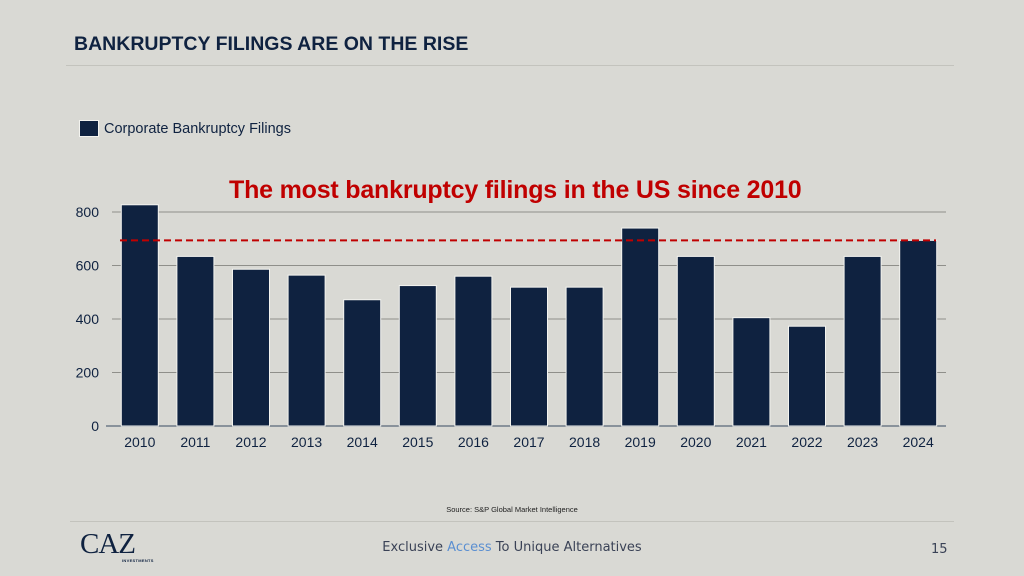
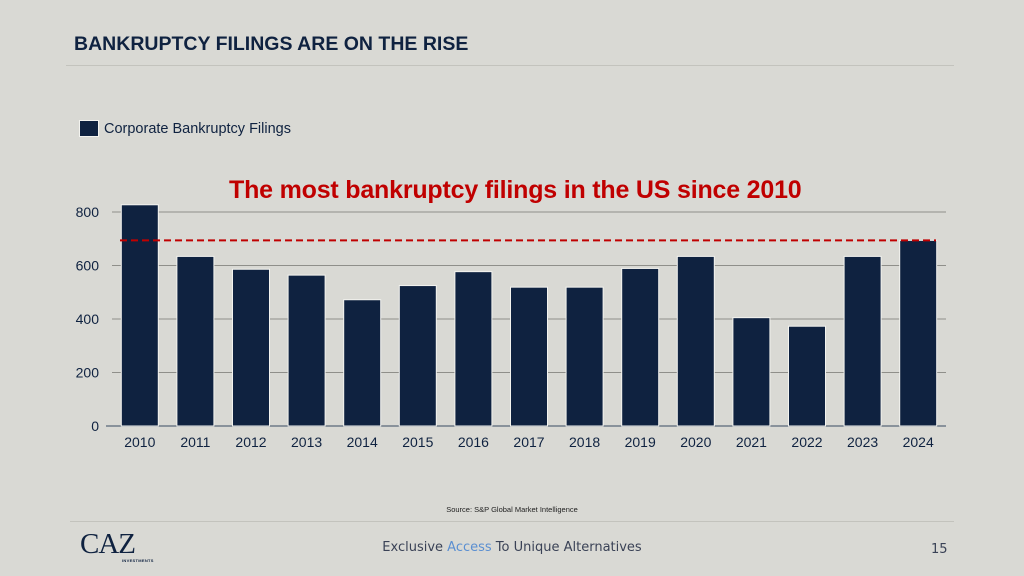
2016: 560 -> 580
2019: 740 -> 590
